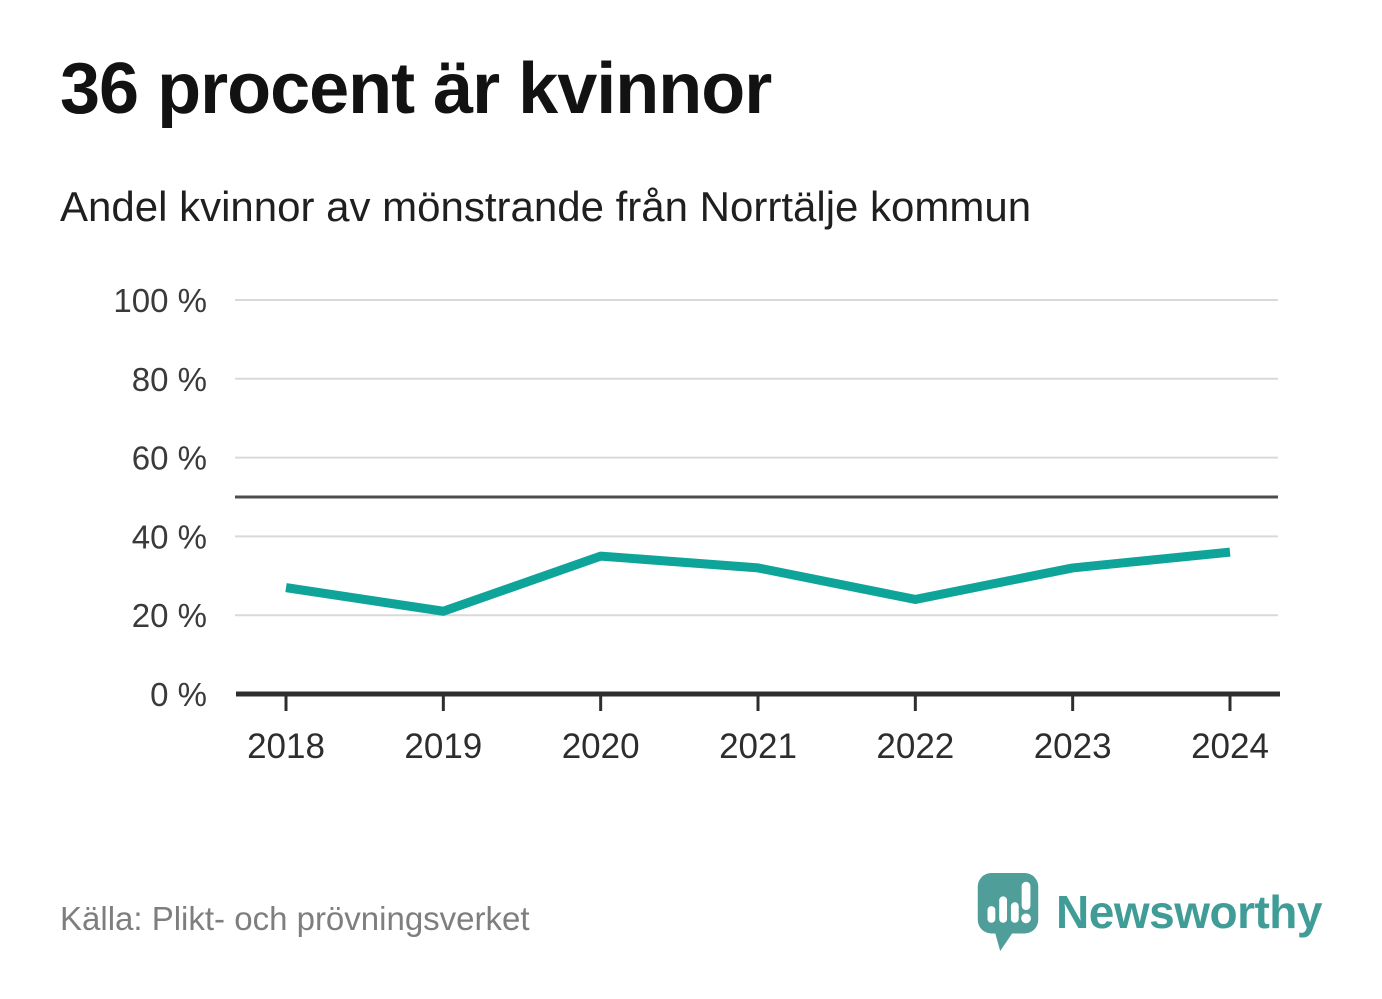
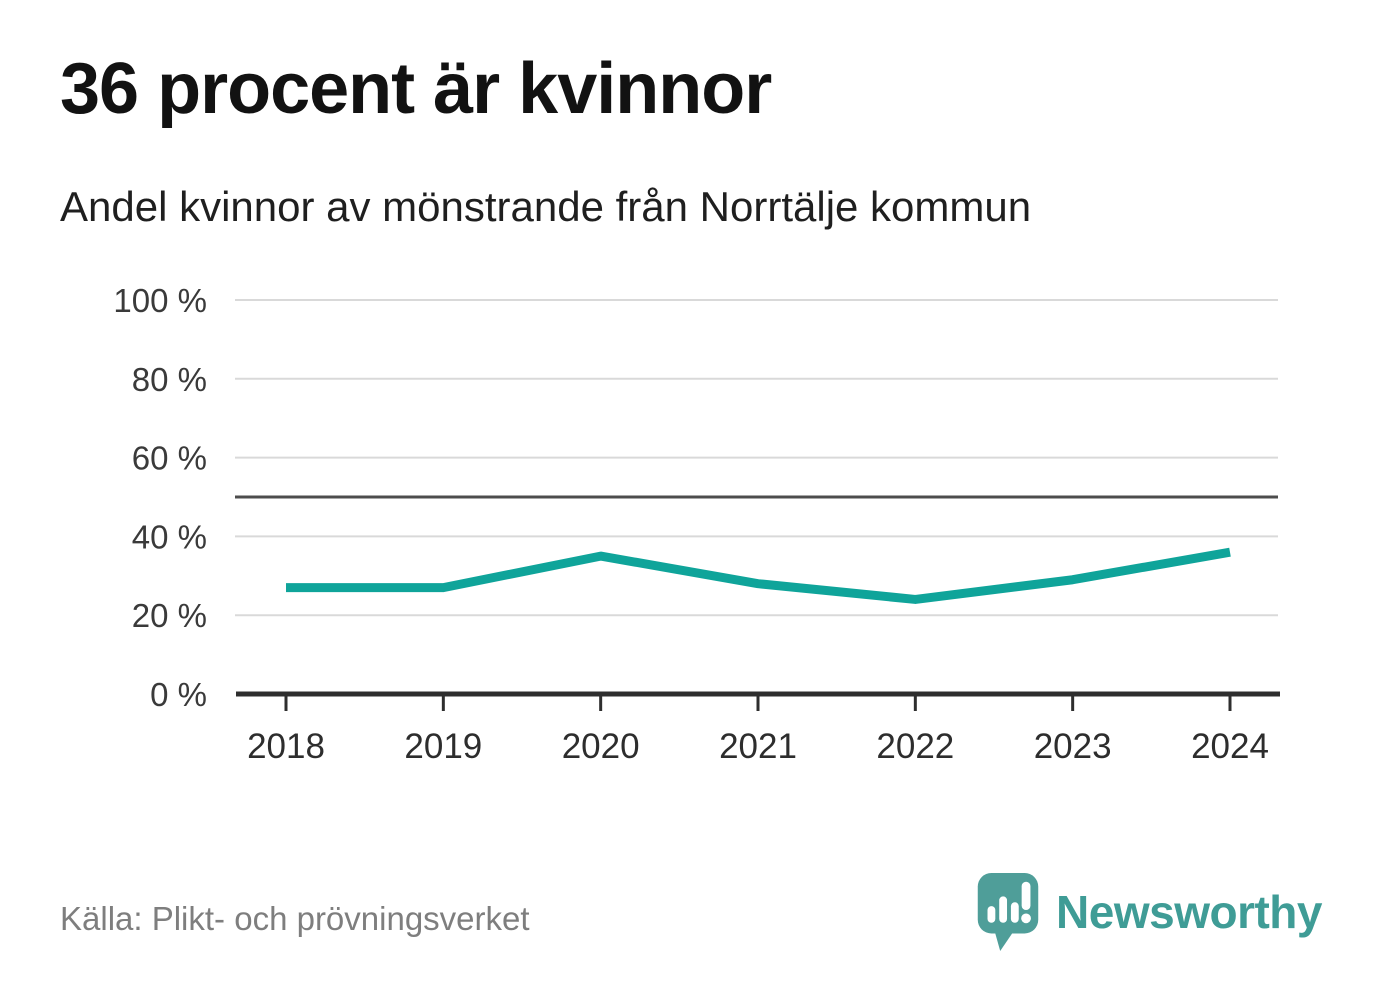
2019: 21% -> 27%
2021: 32% -> 28%
2023: 32% -> 29%
